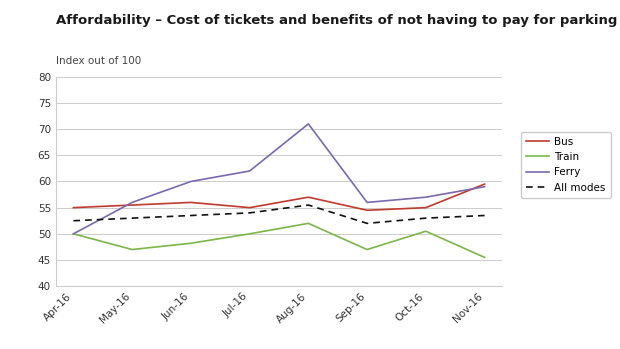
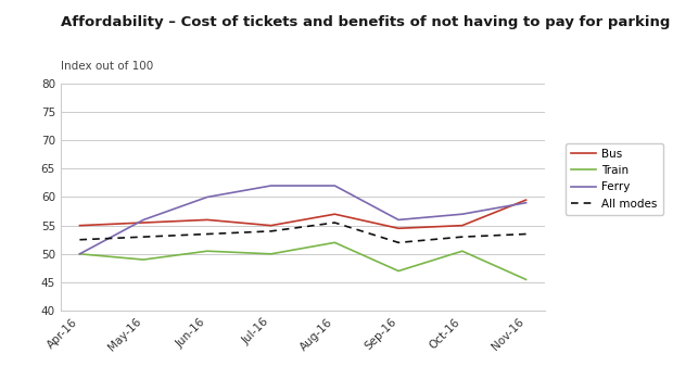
Train/May-16: 47.0 -> 49.0
Train/Jun-16: 48.2 -> 50.5
Ferry/Aug-16: 71 -> 62
